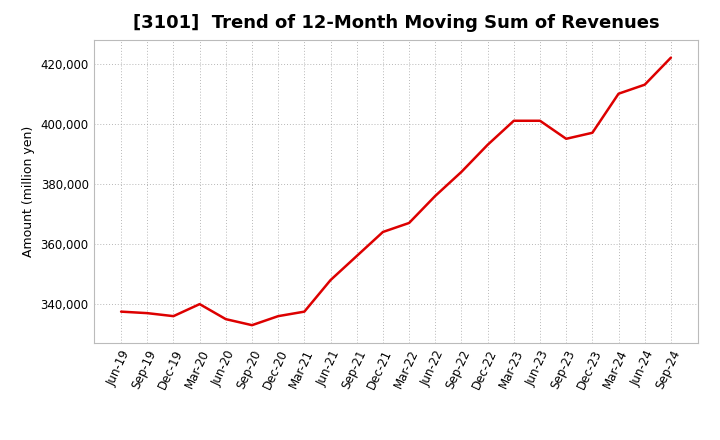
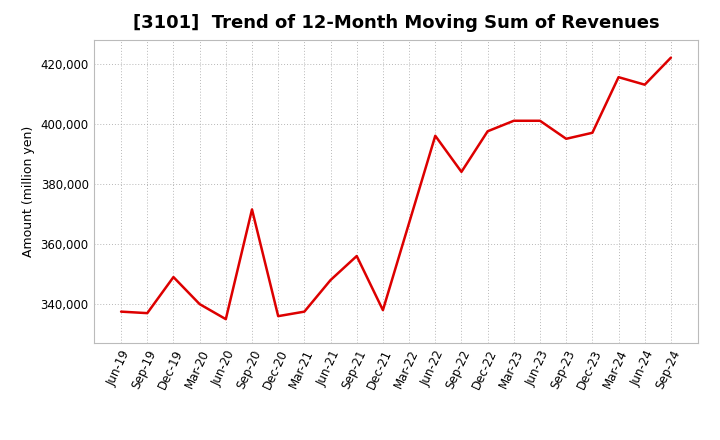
Dec-19: 336,000 -> 349,000
Sep-20: 333,000 -> 371,500
Dec-21: 364,000 -> 338,000
Jun-22: 376,000 -> 396,000
Dec-22: 393,000 -> 397,500
Mar-24: 410,000 -> 415,500
